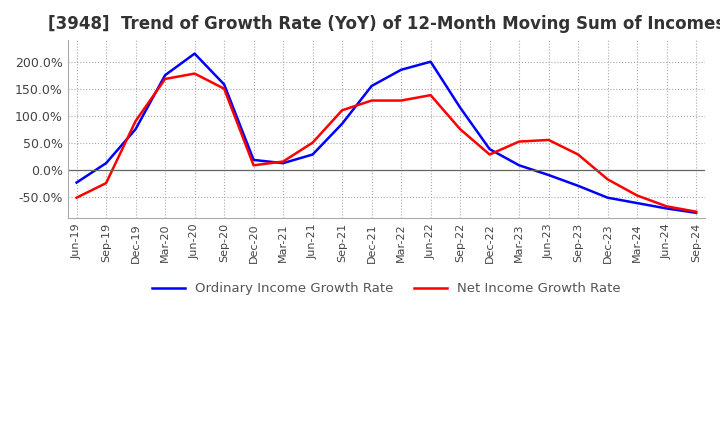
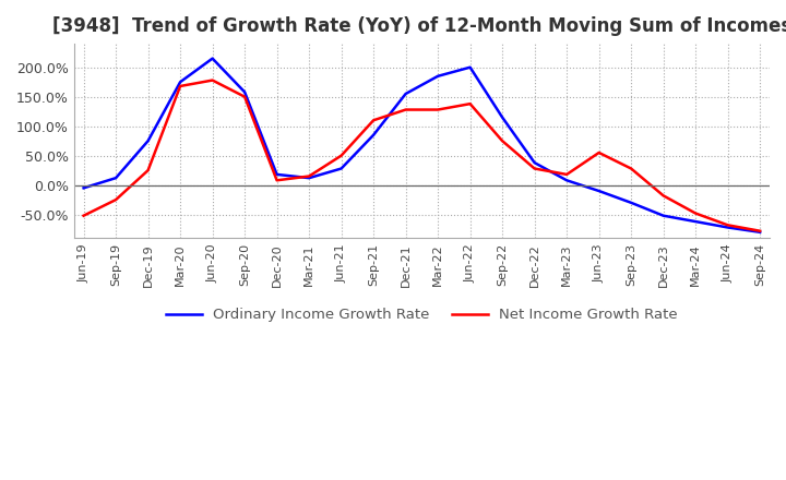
Ordinary Income Growth Rate/Jun-19: -24% -> -5%
Net Income Growth Rate/Dec-19: 90% -> 25%
Net Income Growth Rate/Mar-23: 52% -> 18%
